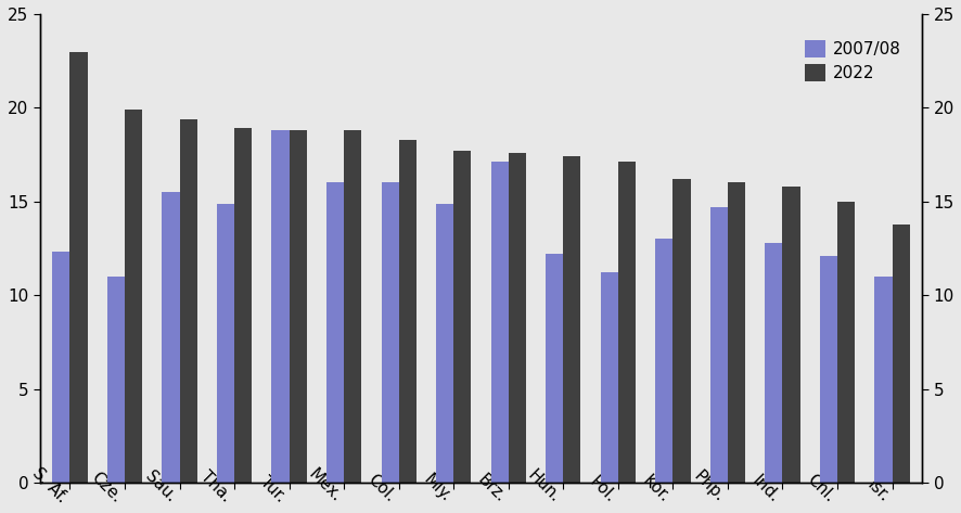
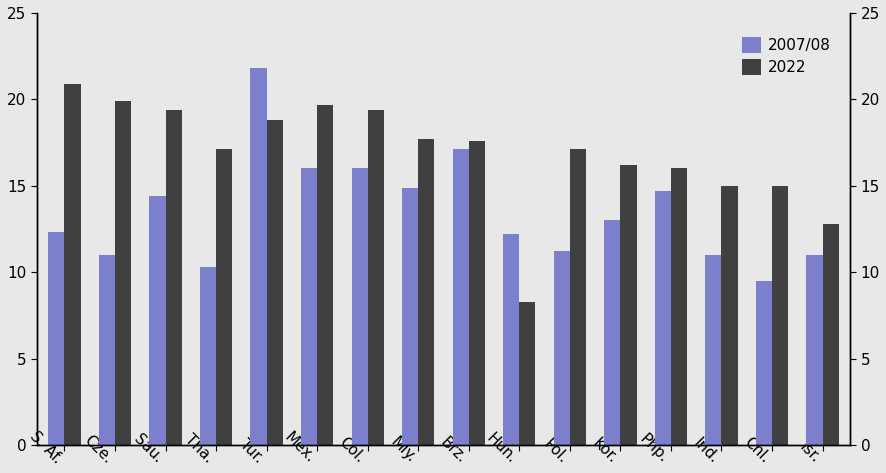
2022/S. Af.: 23.0 -> 20.9
2007/08/Sau.: 15.5 -> 14.4
2007/08/Tha.: 14.9 -> 10.3
2022/Tha.: 18.9 -> 17.1
2007/08/Tur.: 18.8 -> 21.8
2022/Mex.: 18.8 -> 19.7
2022/Col.: 18.3 -> 19.4
2022/Hun.: 17.4 -> 8.3
2007/08/Ind.: 12.8 -> 11.0
2022/Ind.: 15.8 -> 15.0
2007/08/Chl.: 12.1 -> 9.5
2022/Isr.: 13.8 -> 12.8
